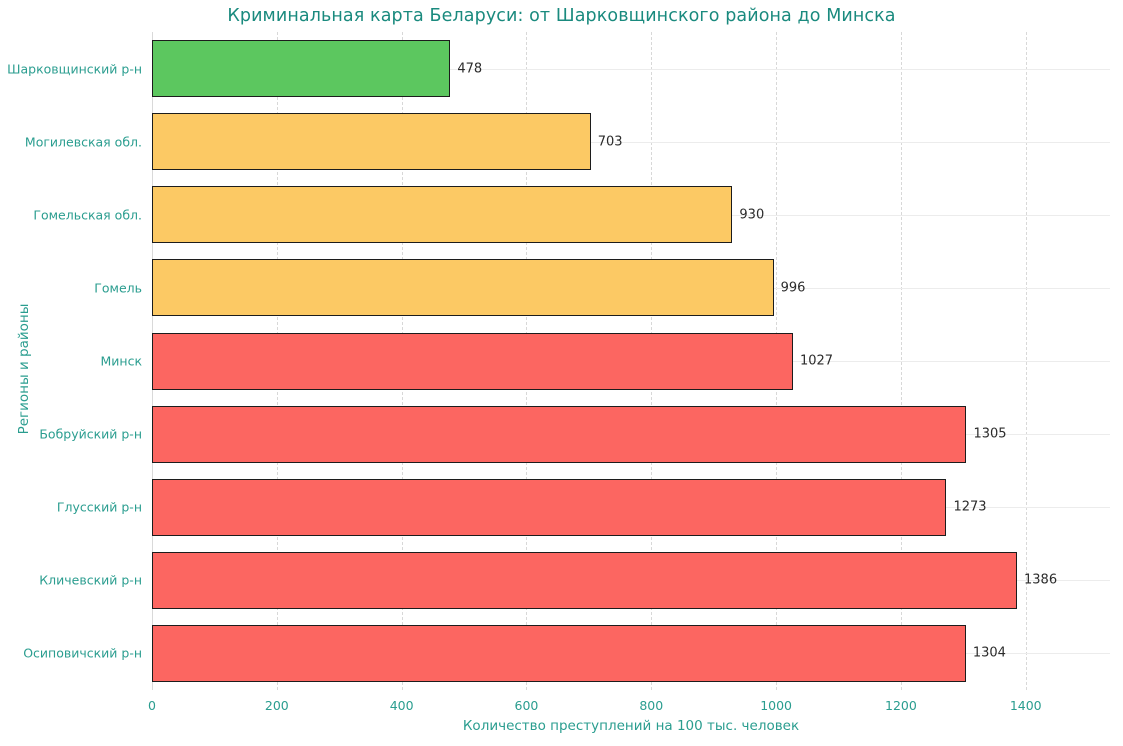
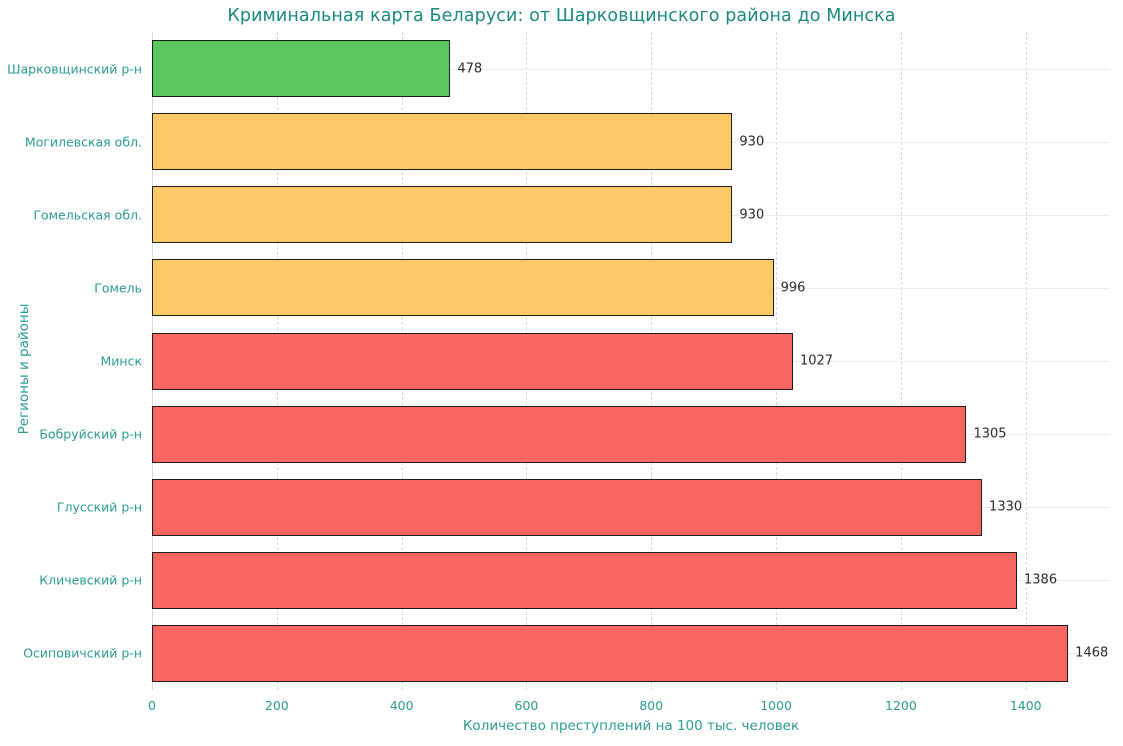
Могилевская обл.: 703 -> 930
Глусский р-н: 1273 -> 1330
Осиповичский р-н: 1304 -> 1468
